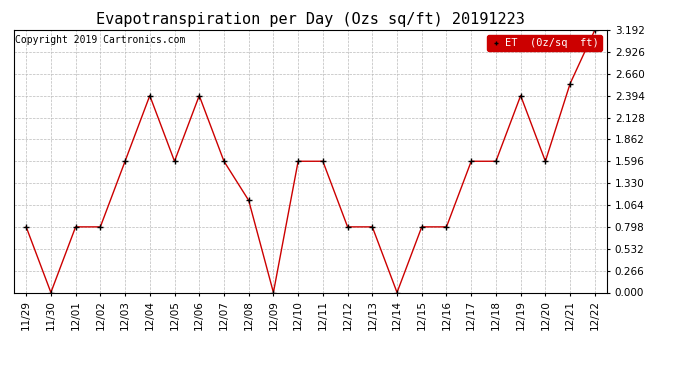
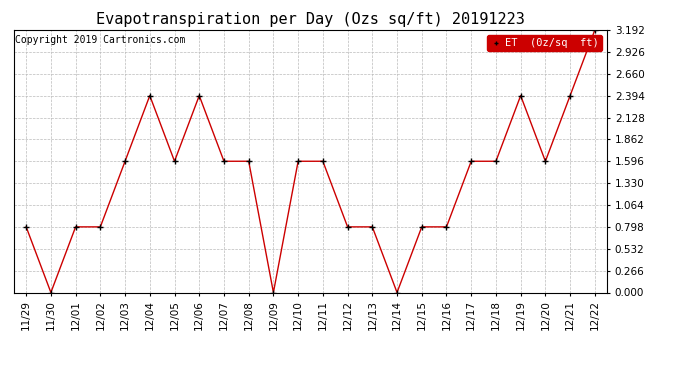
12/08: 1.12 -> 1.60
12/21: 2.54 -> 2.39
